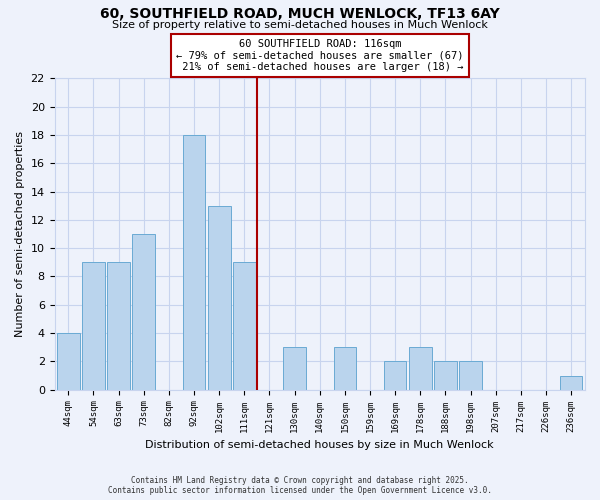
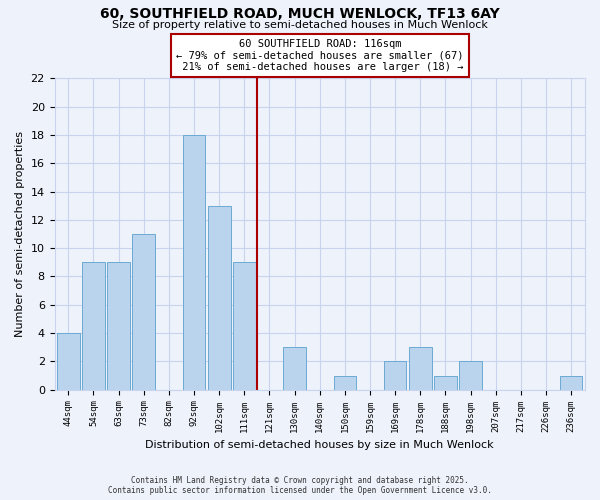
150sqm: 3 -> 1
188sqm: 2 -> 1
